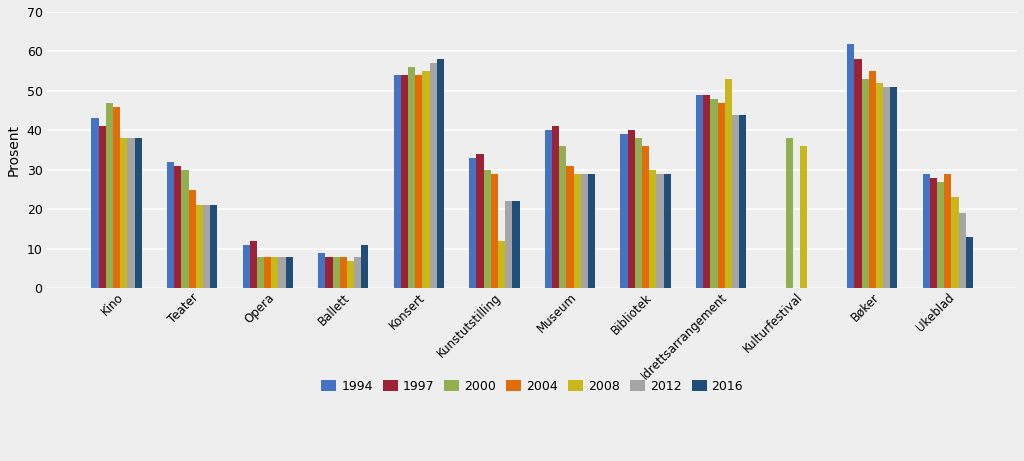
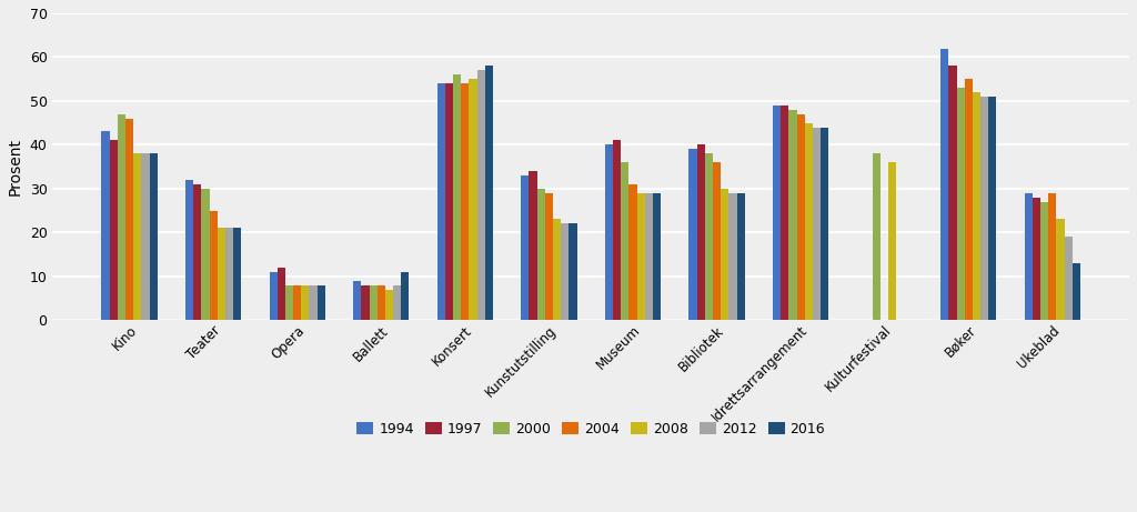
2008/Kunstutstilling: 12 -> 23
2008/Idrettsarrangement: 53 -> 45
